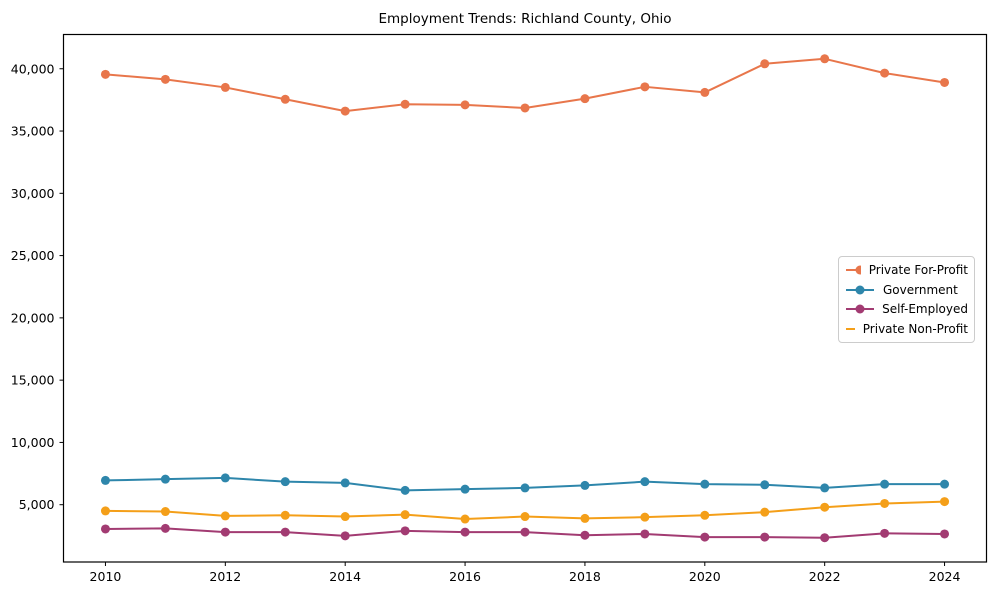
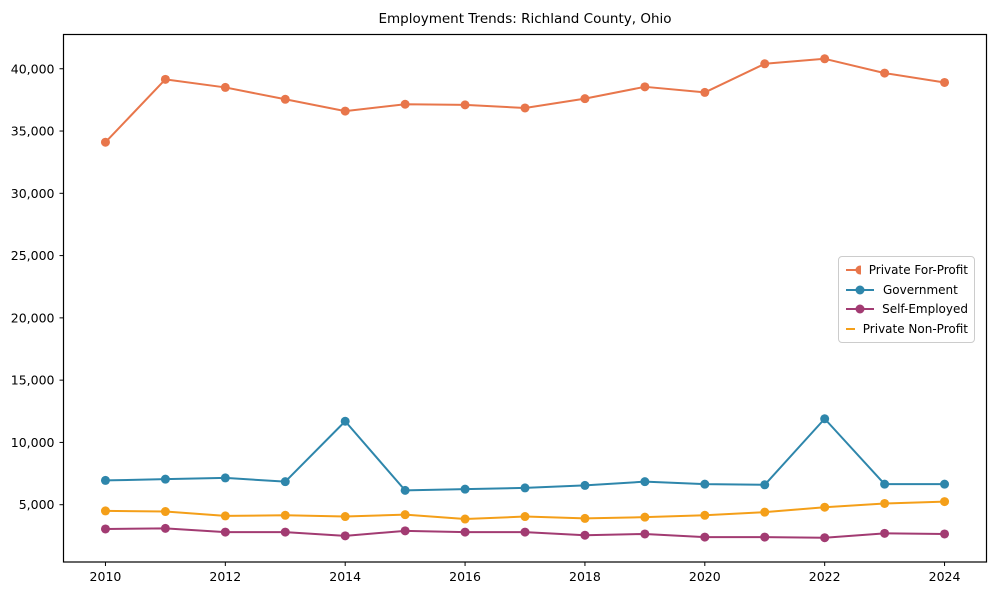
Private For-Profit/2010: 39600 -> 34100
Government/2014: 6800 -> 11700
Government/2022: 6400 -> 11900
